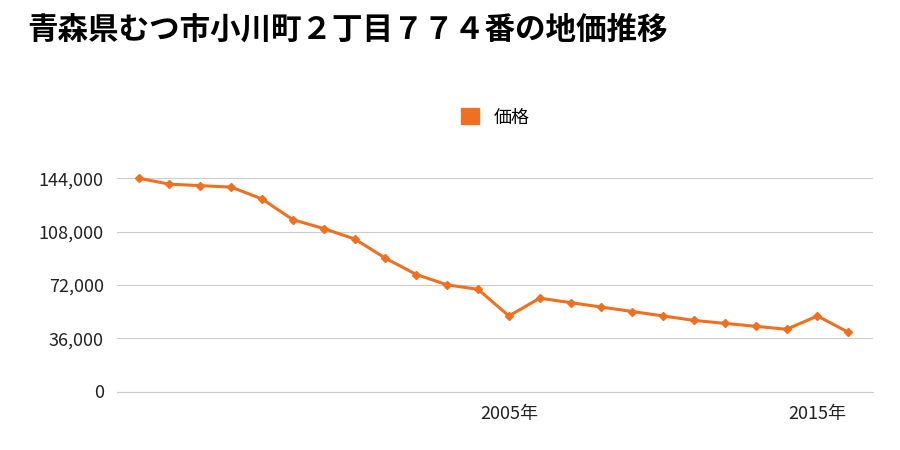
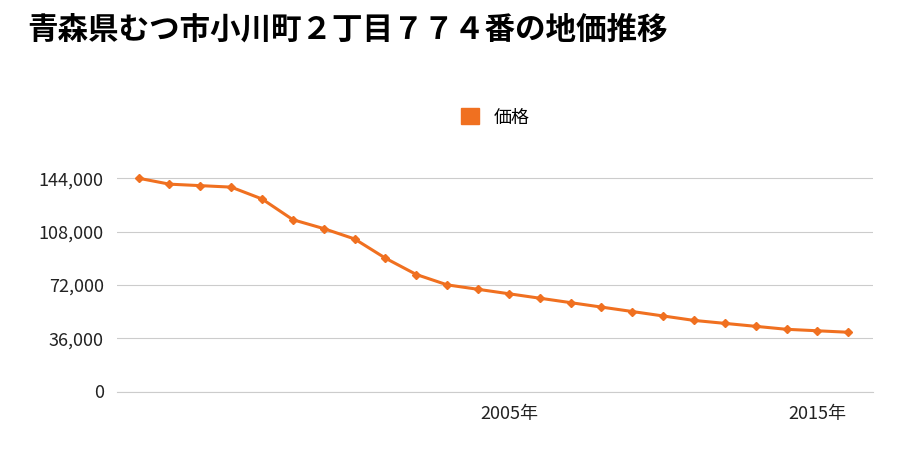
2005年: 51,000 -> 66,000
2015年: 51,000 -> 41,000
